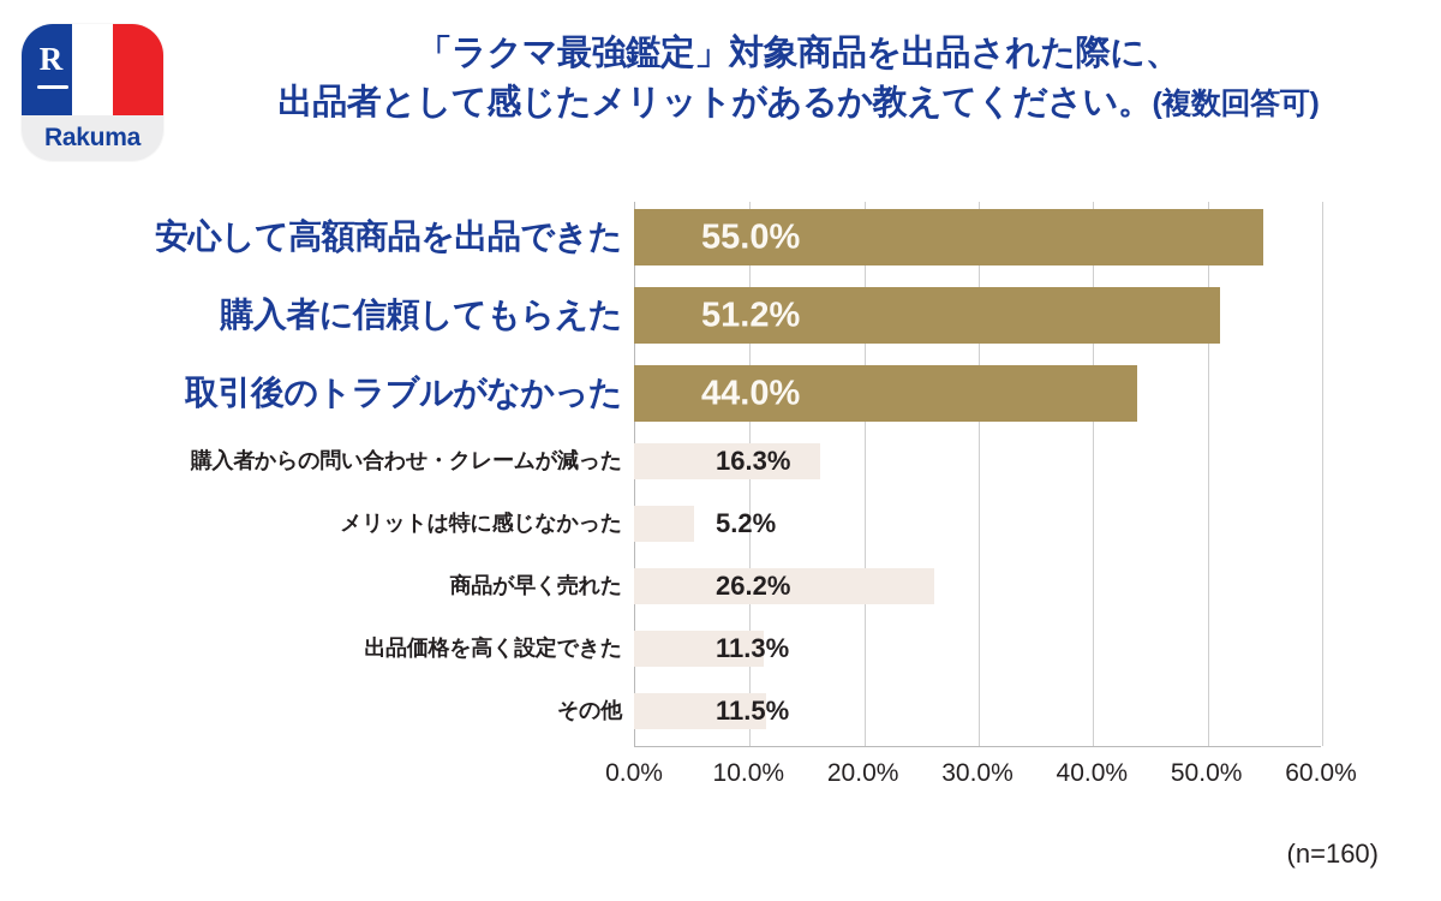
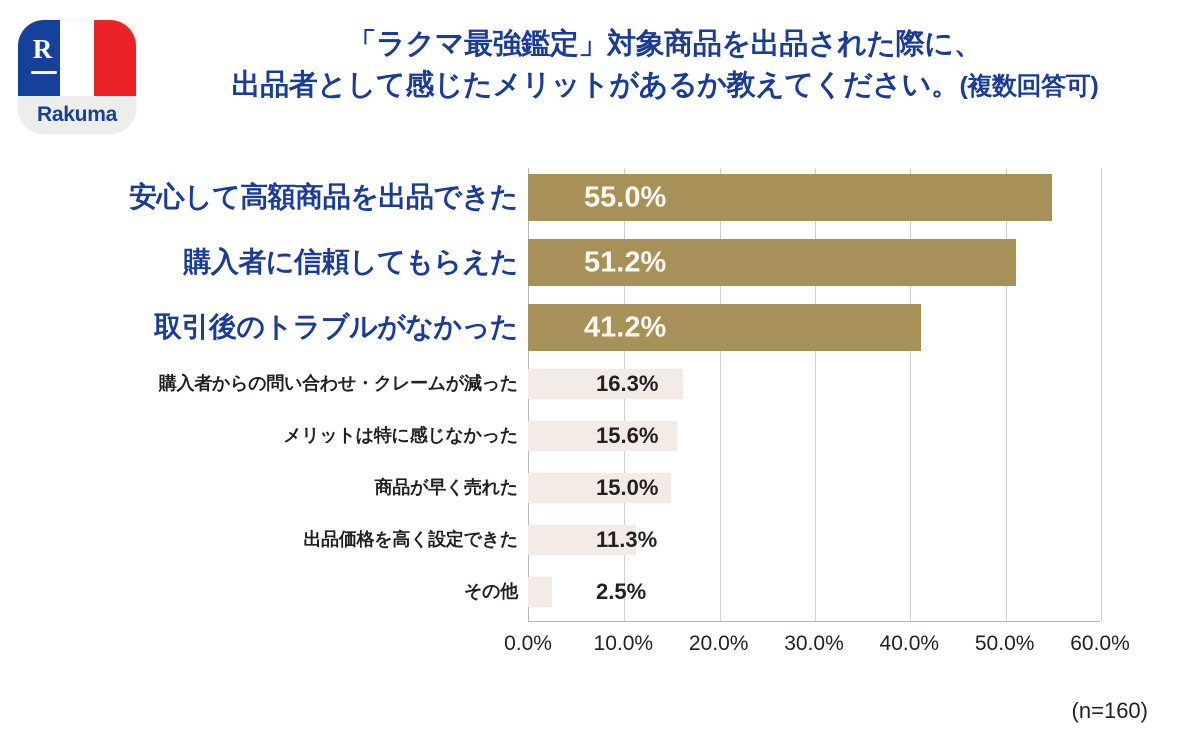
取引後のトラブルがなかった: 44.0% -> 41.2%
メリットは特に感じなかった: 5.2% -> 15.6%
商品が早く売れた: 26.2% -> 15.0%
その他: 11.5% -> 2.5%
